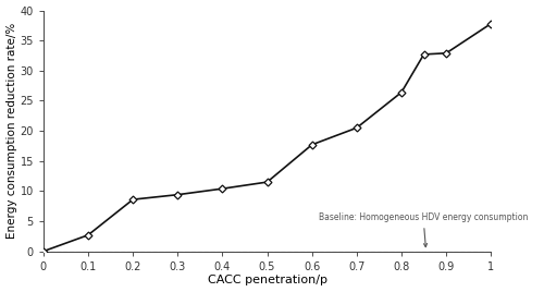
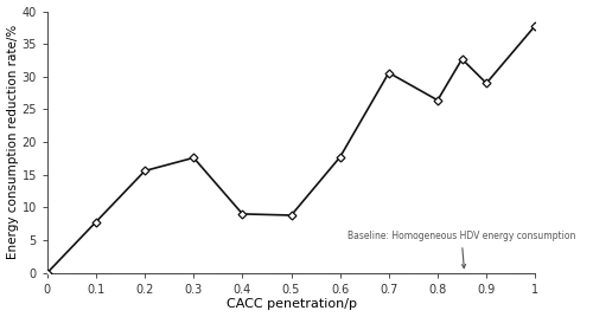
0.1: 2.7 -> 7.8
0.2: 8.6 -> 15.6
0.3: 9.4 -> 17.6
0.4: 10.4 -> 9.0
0.5: 11.5 -> 8.8
0.7: 20.5 -> 30.6
0.9: 32.9 -> 29.0
